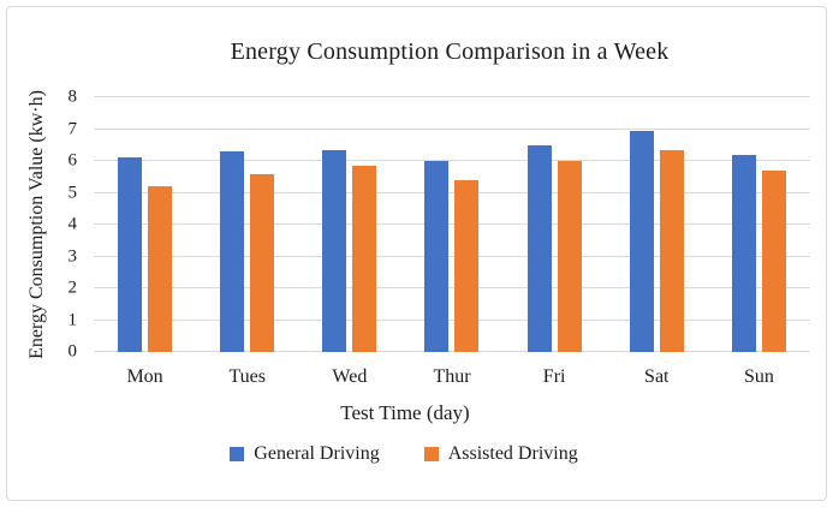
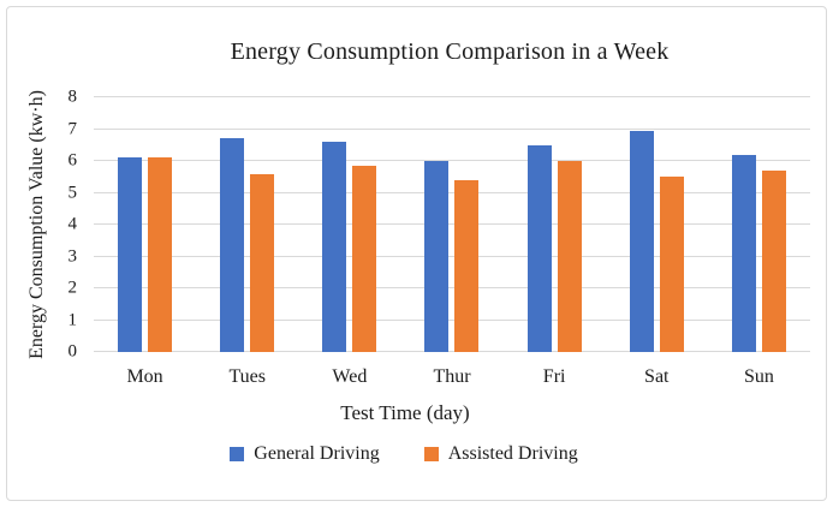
Assisted Driving/Mon: 5.2 -> 6.1
General Driving/Tues: 6.3 -> 6.7
General Driving/Wed: 6.3 -> 6.6
Assisted Driving/Sat: 6.3 -> 5.5
